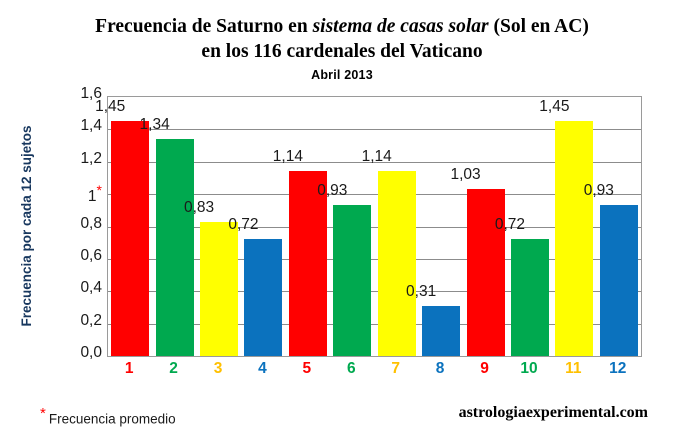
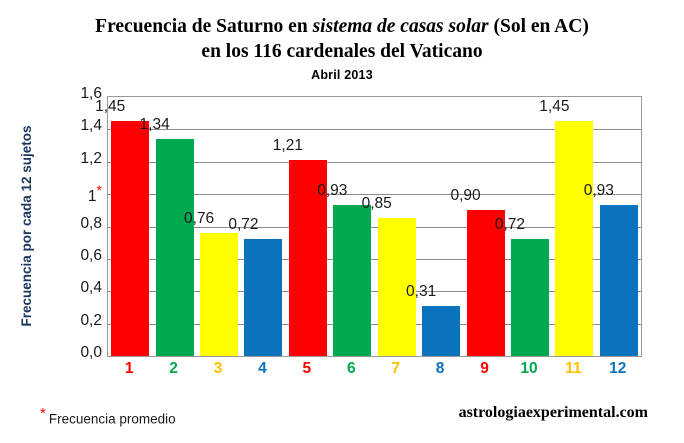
3: 0,83 -> 0,76
5: 1,14 -> 1,21
7: 1,14 -> 0,85
9: 1,03 -> 0,90
